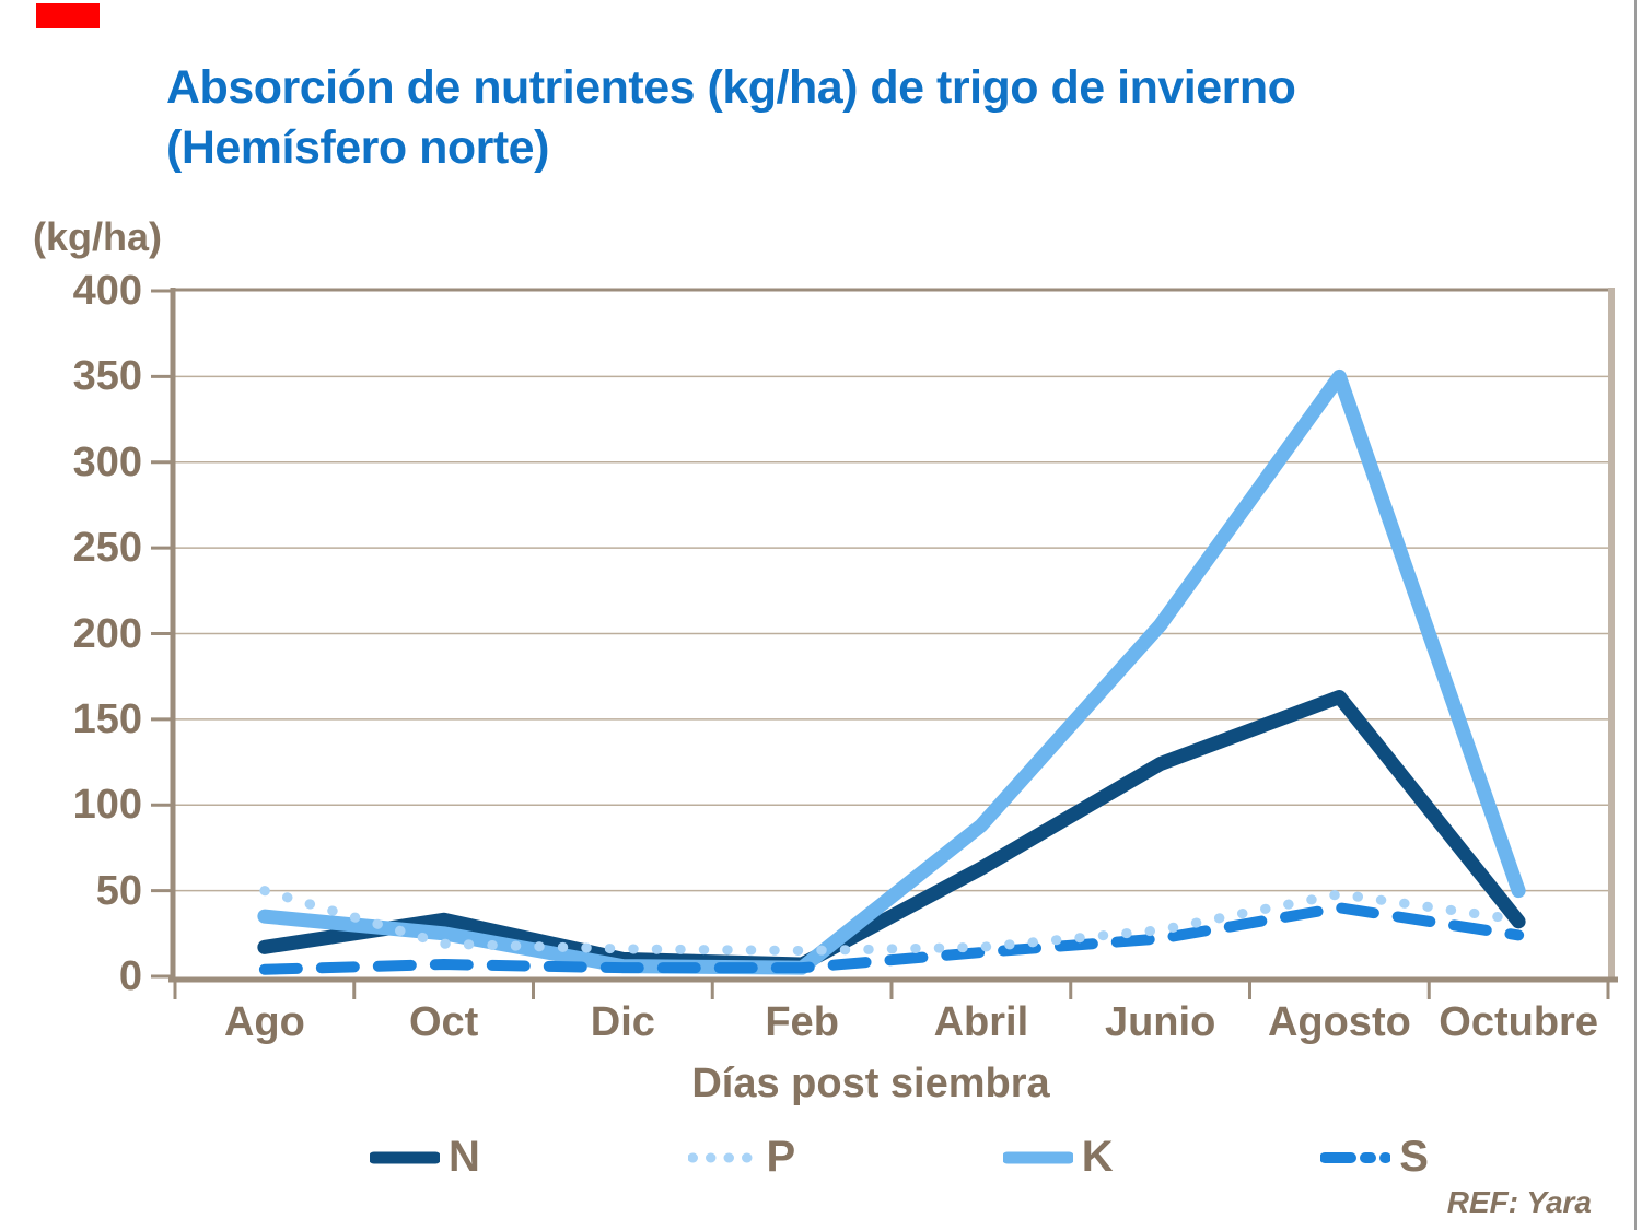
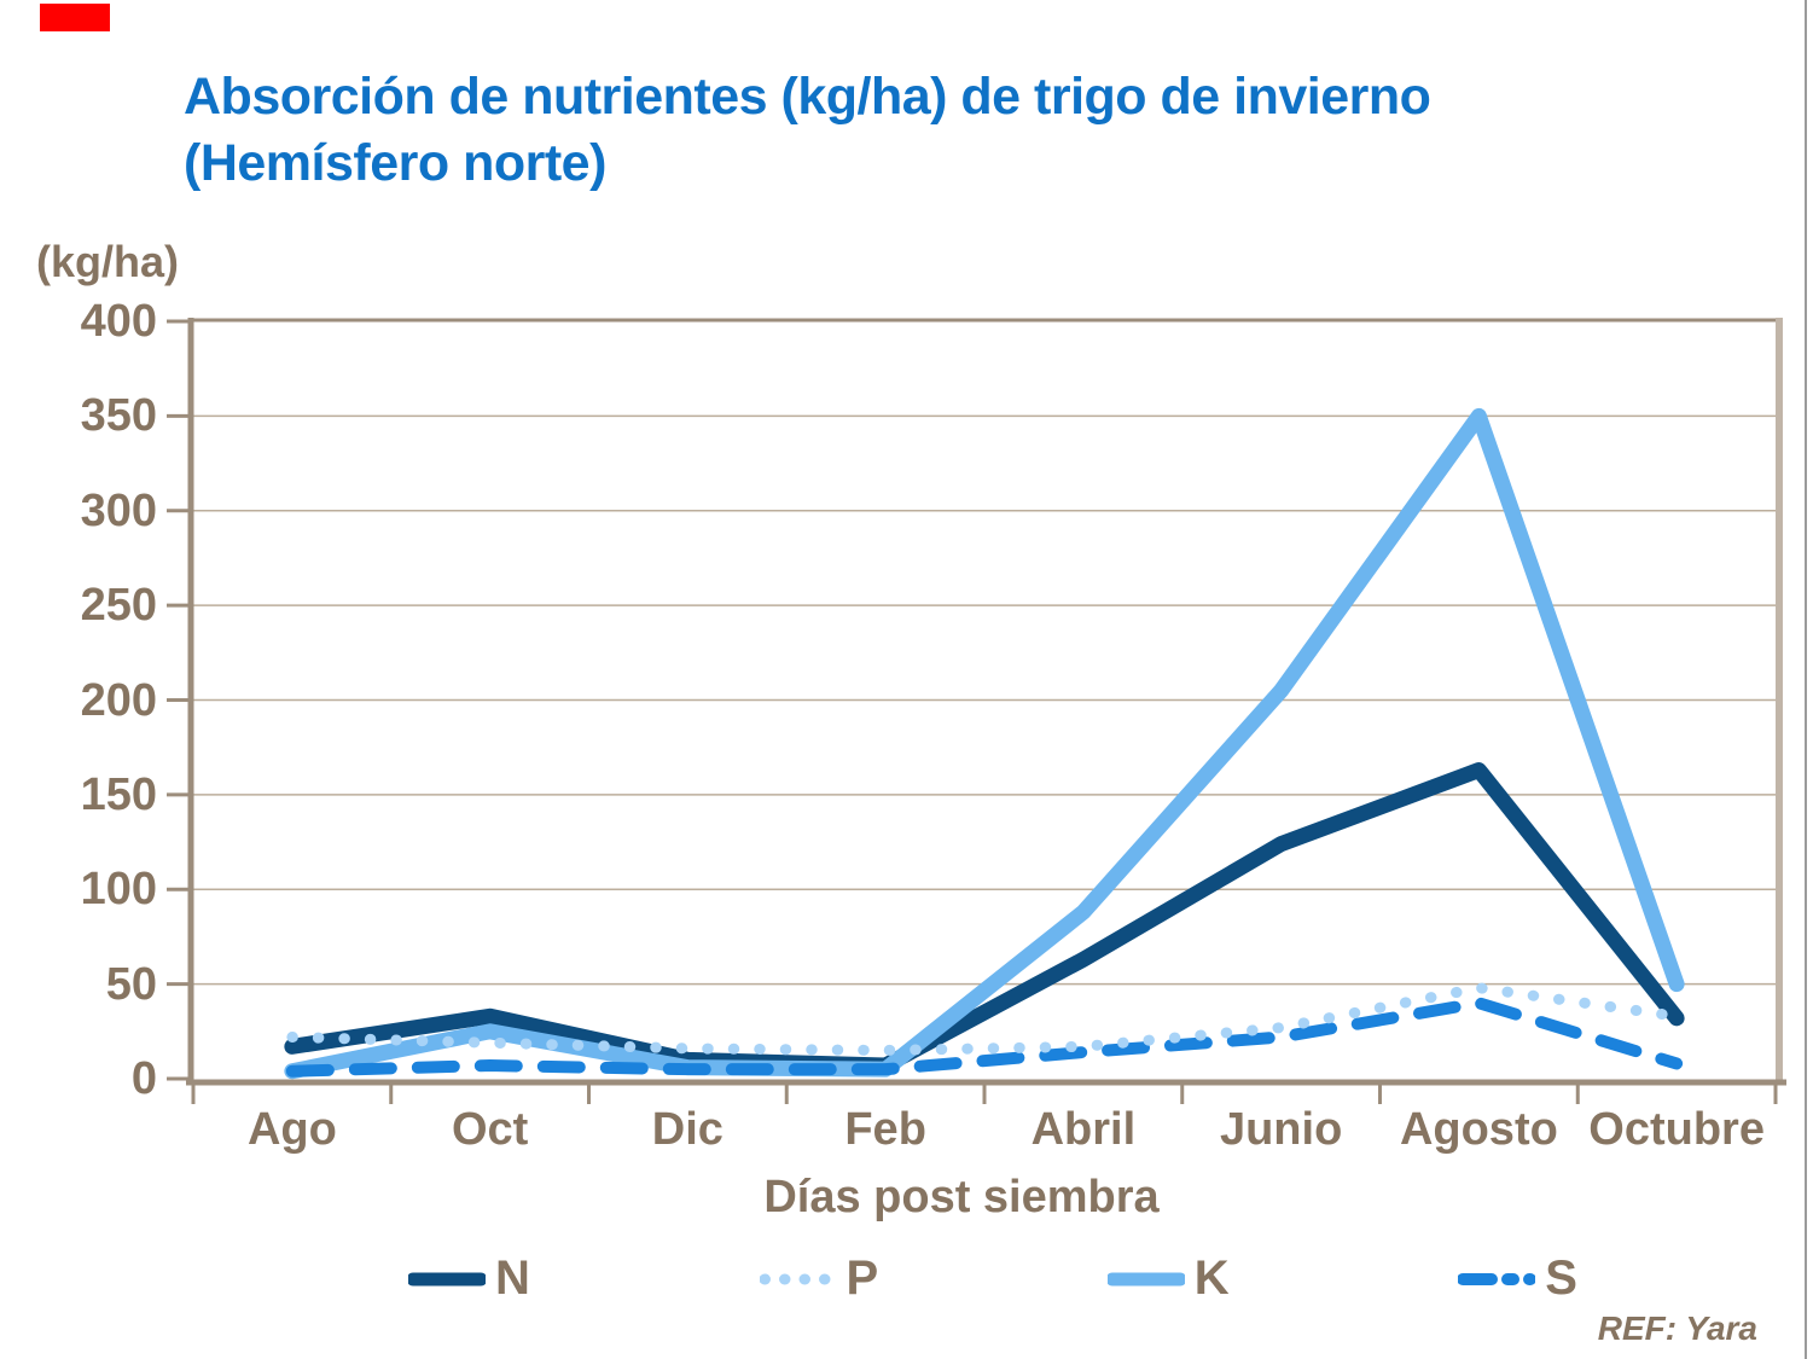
P/Ago: 50 -> 22
K/Ago: 35 -> 4
S/Octubre: 24 -> 8
